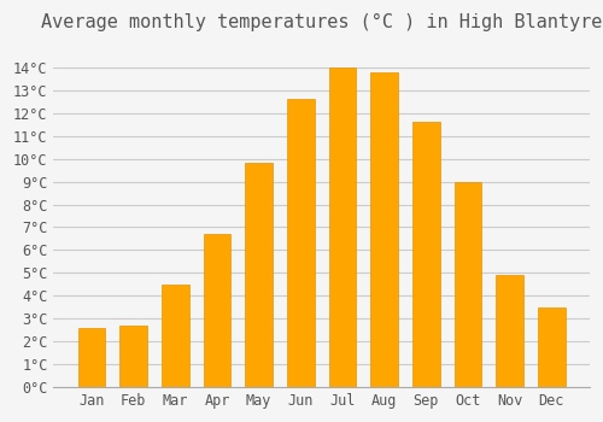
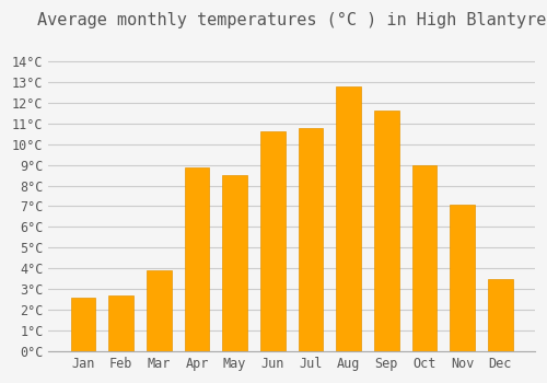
Mar: 4.5°C -> 3.9°C
Apr: 6.7°C -> 8.9°C
May: 9.8°C -> 8.5°C
Jun: 12.6°C -> 10.6°C
Jul: 14.0°C -> 10.8°C
Aug: 13.8°C -> 12.8°C
Nov: 4.9°C -> 7.1°C
